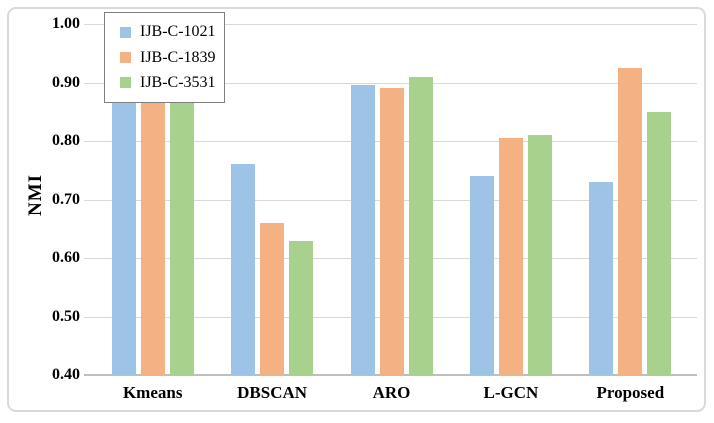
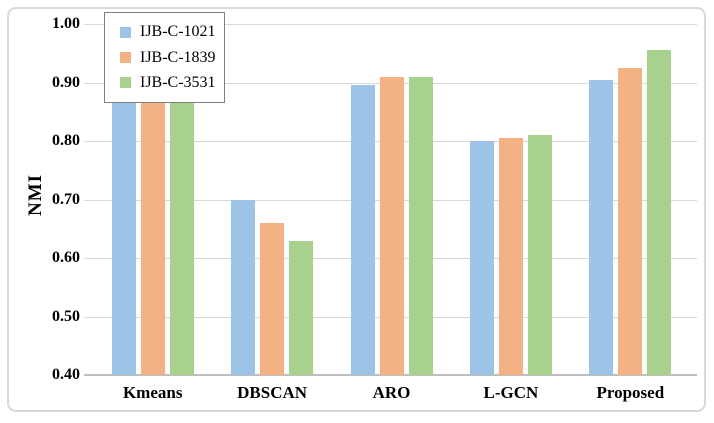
IJB-C-1021/DBSCAN: 0.76 -> 0.70
IJB-C-1839/ARO: 0.89 -> 0.91
IJB-C-1021/L-GCN: 0.74 -> 0.80
IJB-C-1021/Proposed: 0.73 -> 0.91
IJB-C-3531/Proposed: 0.85 -> 0.95
